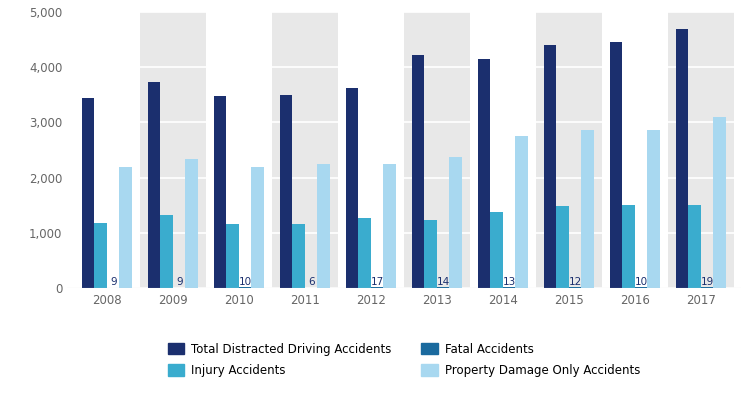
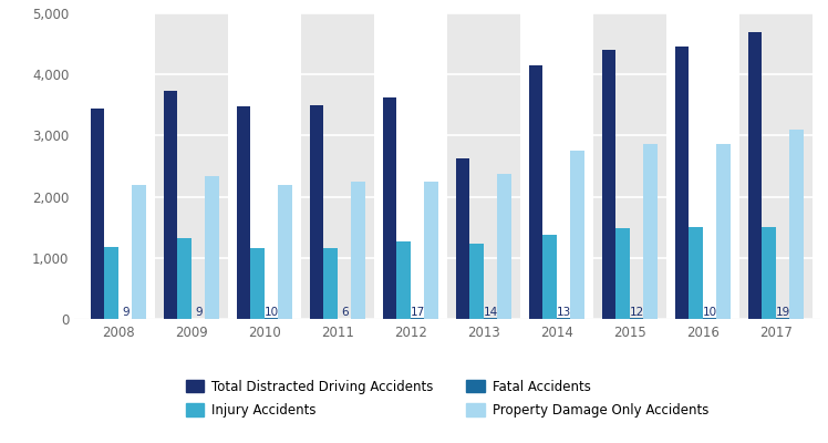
Total Distracted Driving Accidents/2013: 4,220 -> 2,630
